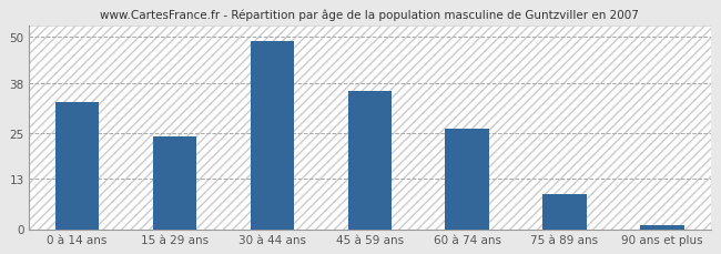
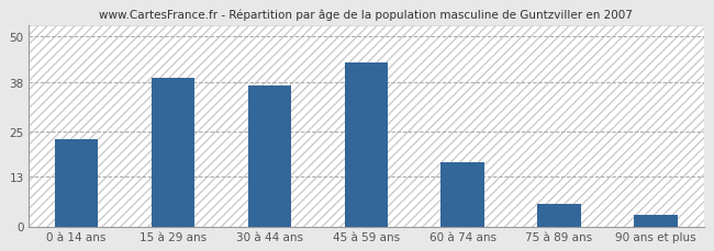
0 à 14 ans: 33 -> 23
15 à 29 ans: 24 -> 39
30 à 44 ans: 49 -> 37
45 à 59 ans: 36 -> 43
60 à 74 ans: 26 -> 17
75 à 89 ans: 9 -> 6
90 ans et plus: 1 -> 3
